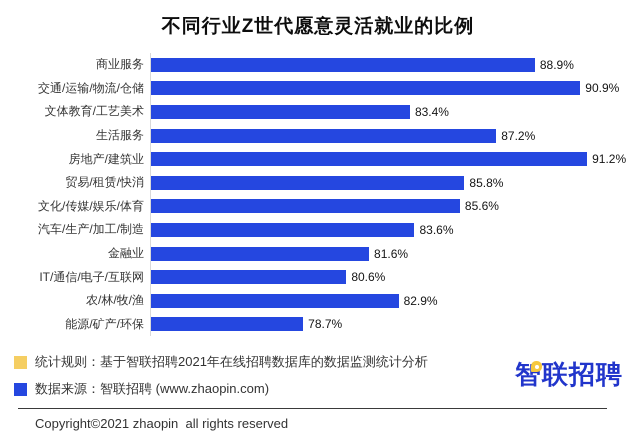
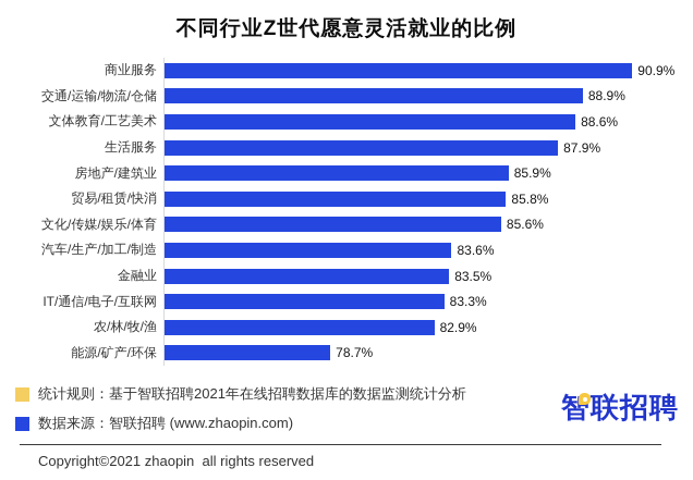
商业服务: 88.9% -> 90.9%
交通/运输/物流/仓储: 90.9% -> 88.9%
文体教育/工艺美术: 83.4% -> 88.6%
生活服务: 87.2% -> 87.9%
房地产/建筑业: 91.2% -> 85.9%
金融业: 81.6% -> 83.5%
IT/通信/电子/互联网: 80.6% -> 83.3%
